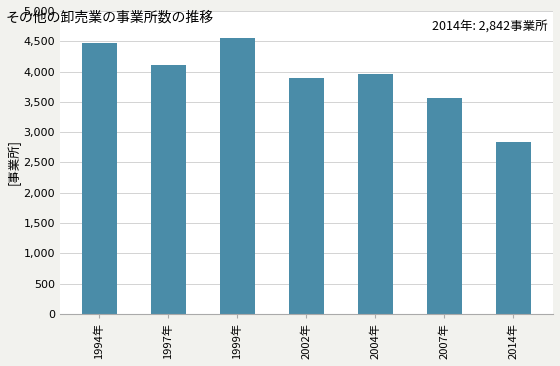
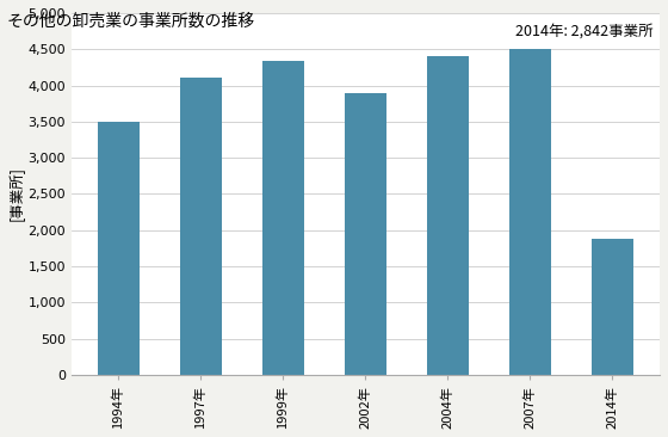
1994年: 4,470 -> 3,500
1999年: 4,560 -> 4,340
2004年: 3,960 -> 4,400
2007年: 3,560 -> 4,500
2014年: 2,840 -> 1,880
